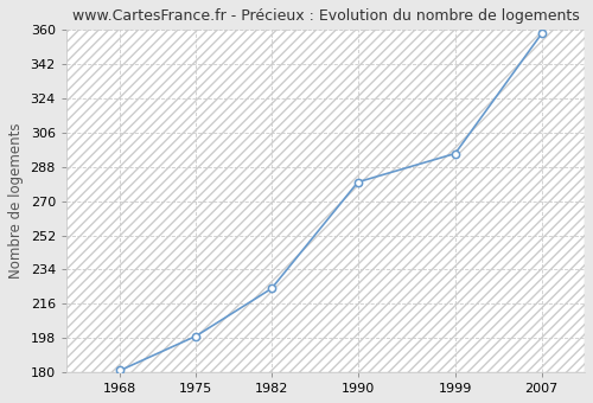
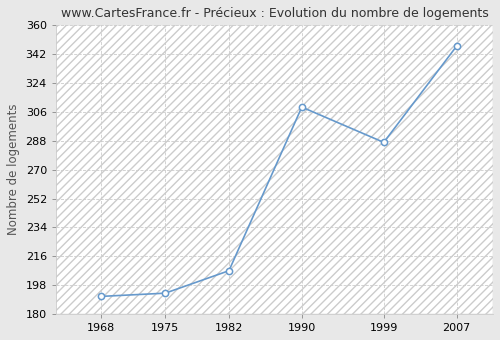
1968: 181 -> 191
1975: 199 -> 193
1982: 224 -> 207
1990: 280 -> 309
1999: 295 -> 287
2007: 358 -> 347
